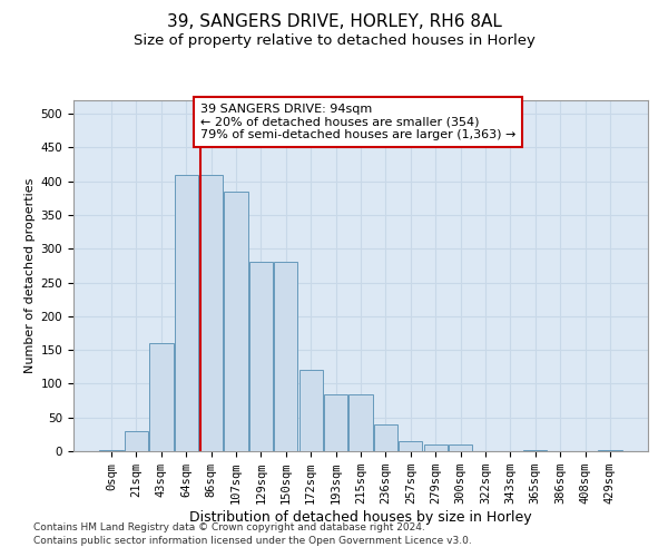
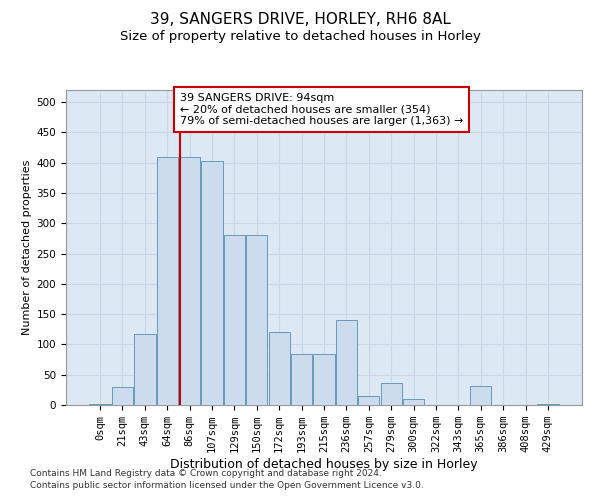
43sqm: 160 -> 118
107sqm: 385 -> 402
236sqm: 40 -> 140
279sqm: 10 -> 36
365sqm: 2 -> 32
